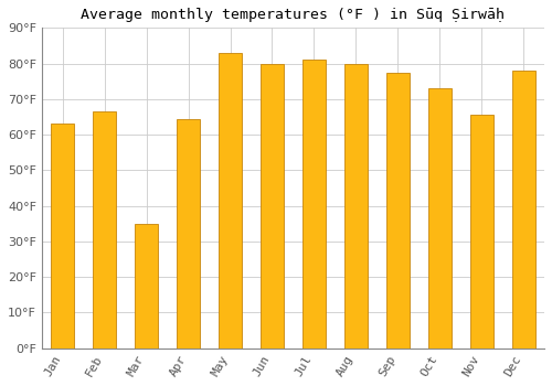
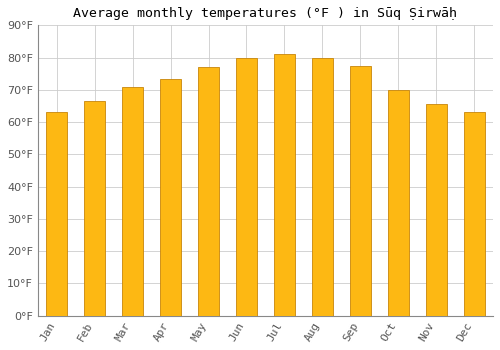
Mar: 35.0°F -> 71.0°F
Apr: 64.5°F -> 73.5°F
May: 83.0°F -> 77.0°F
Oct: 73.0°F -> 70.0°F
Dec: 78.0°F -> 63.0°F
